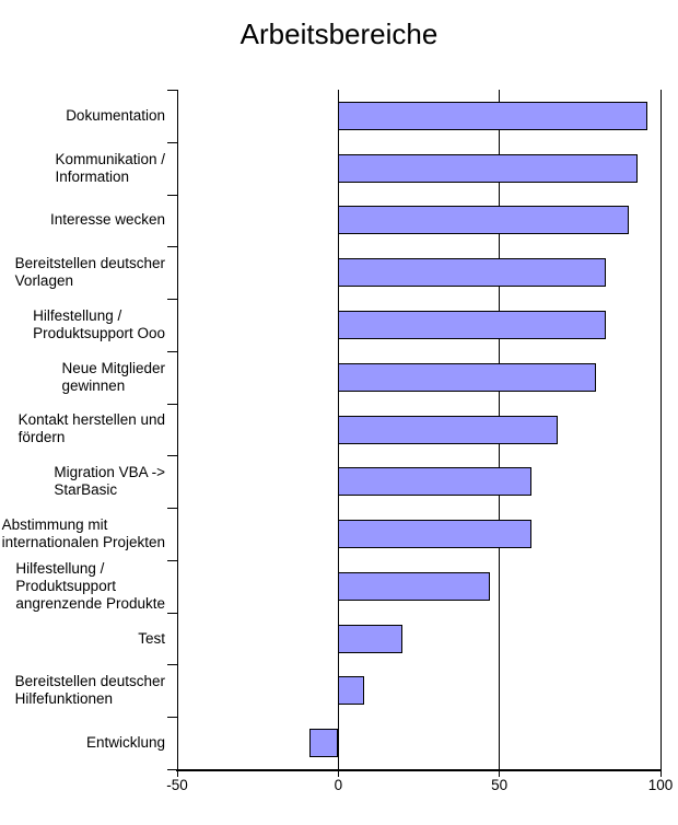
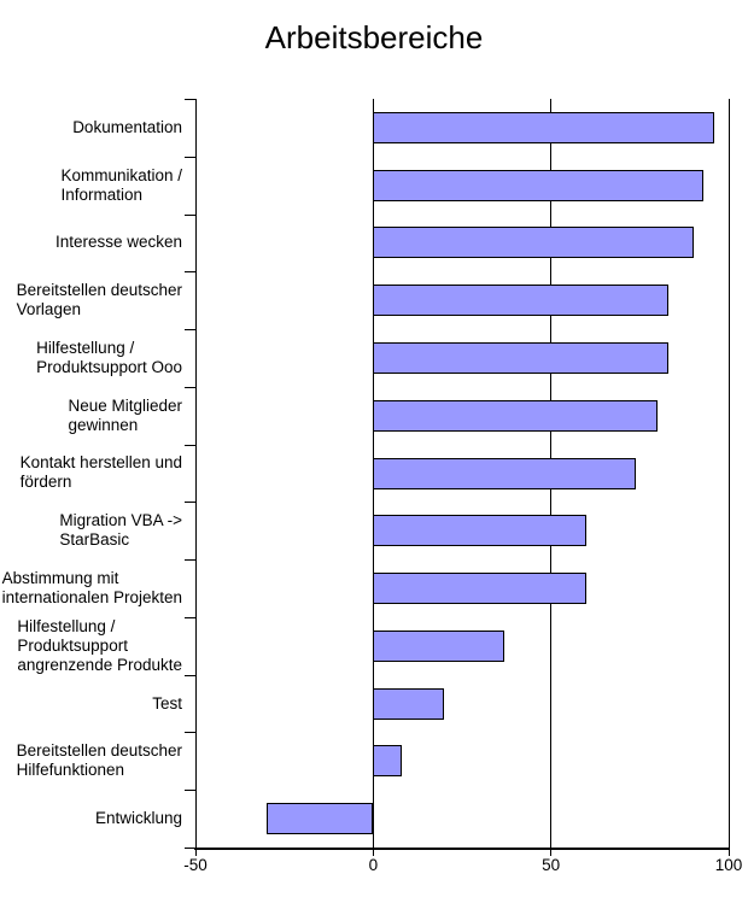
Kontakt herstellen und fördern: 68 -> 74
Hilfestellung / Produktsupport angrenzende Produkte: 47 -> 37
Entwicklung: -9 -> -30
